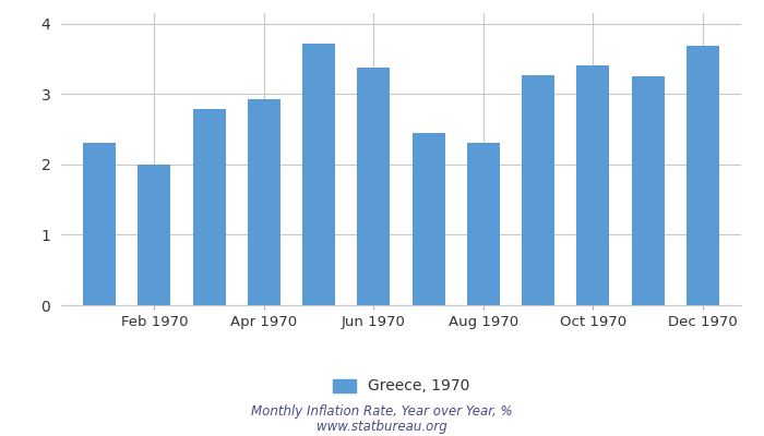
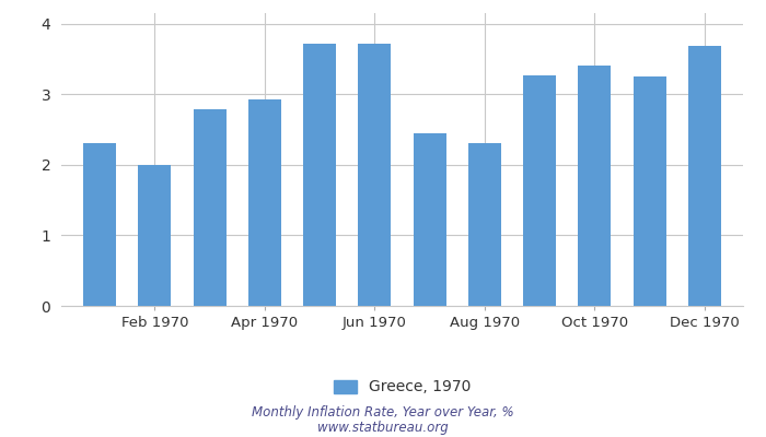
Jun 1970: 3.38 -> 3.72
